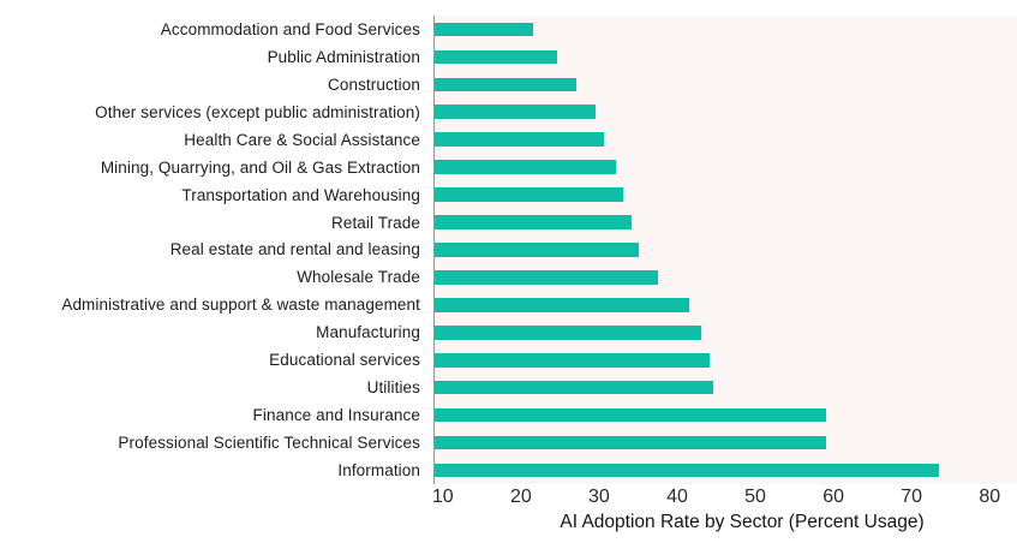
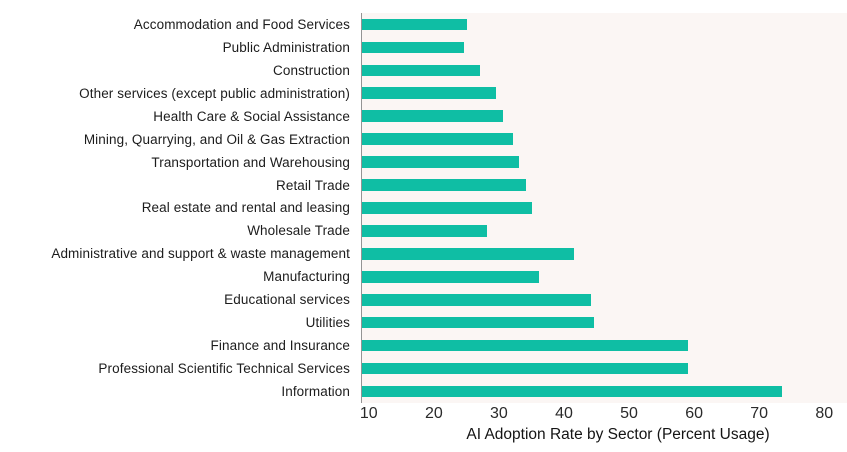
Accommodation and Food Services: 22 -> 25
Wholesale Trade: 38 -> 28
Manufacturing: 43 -> 36
